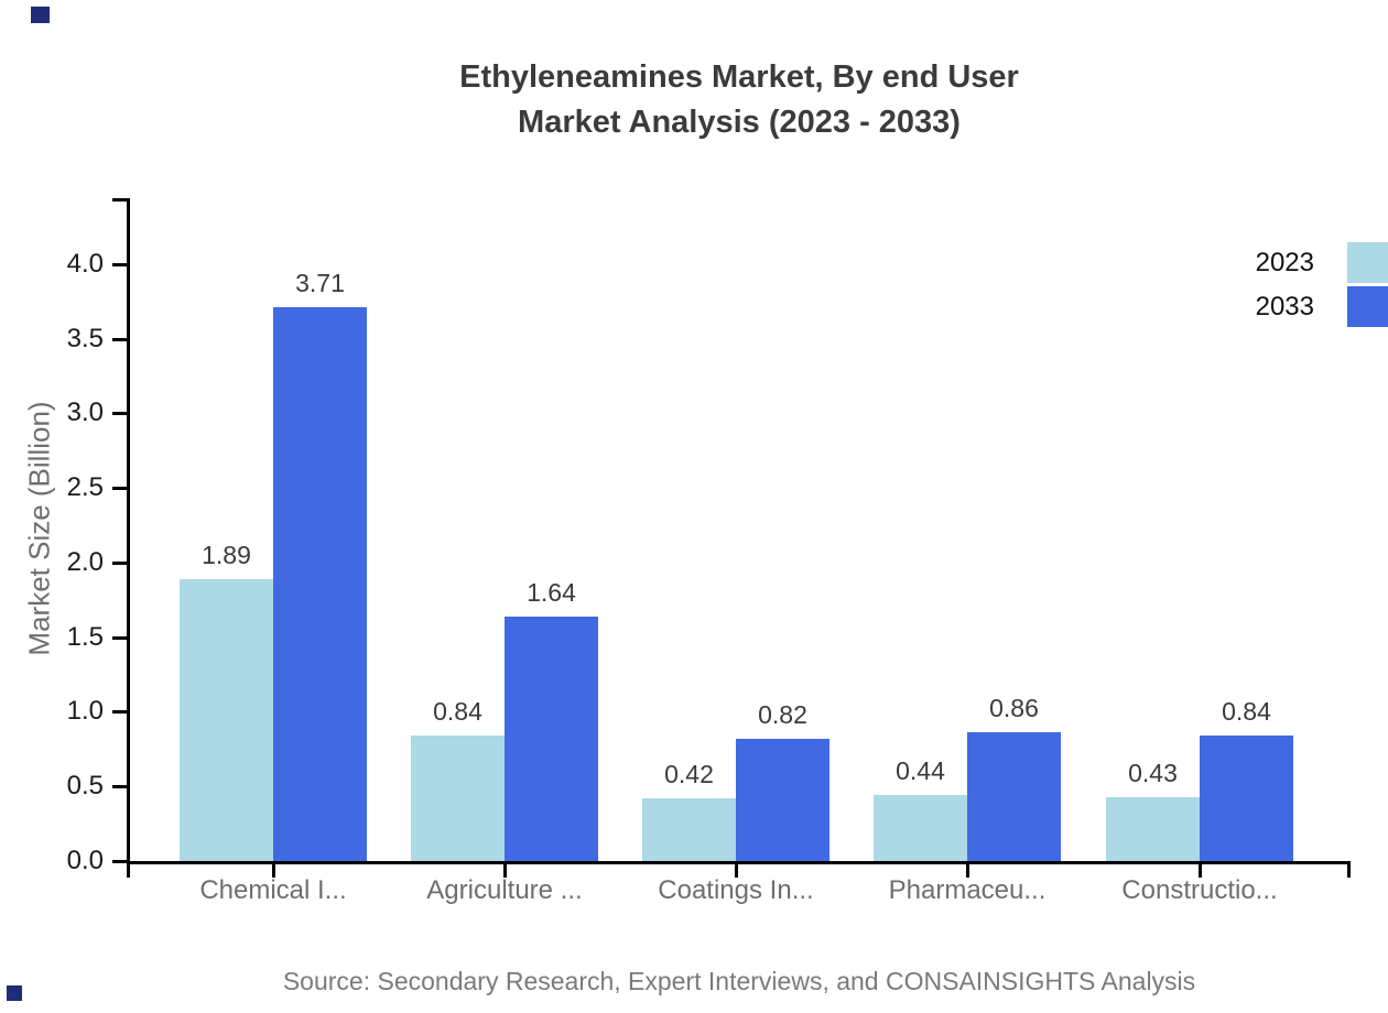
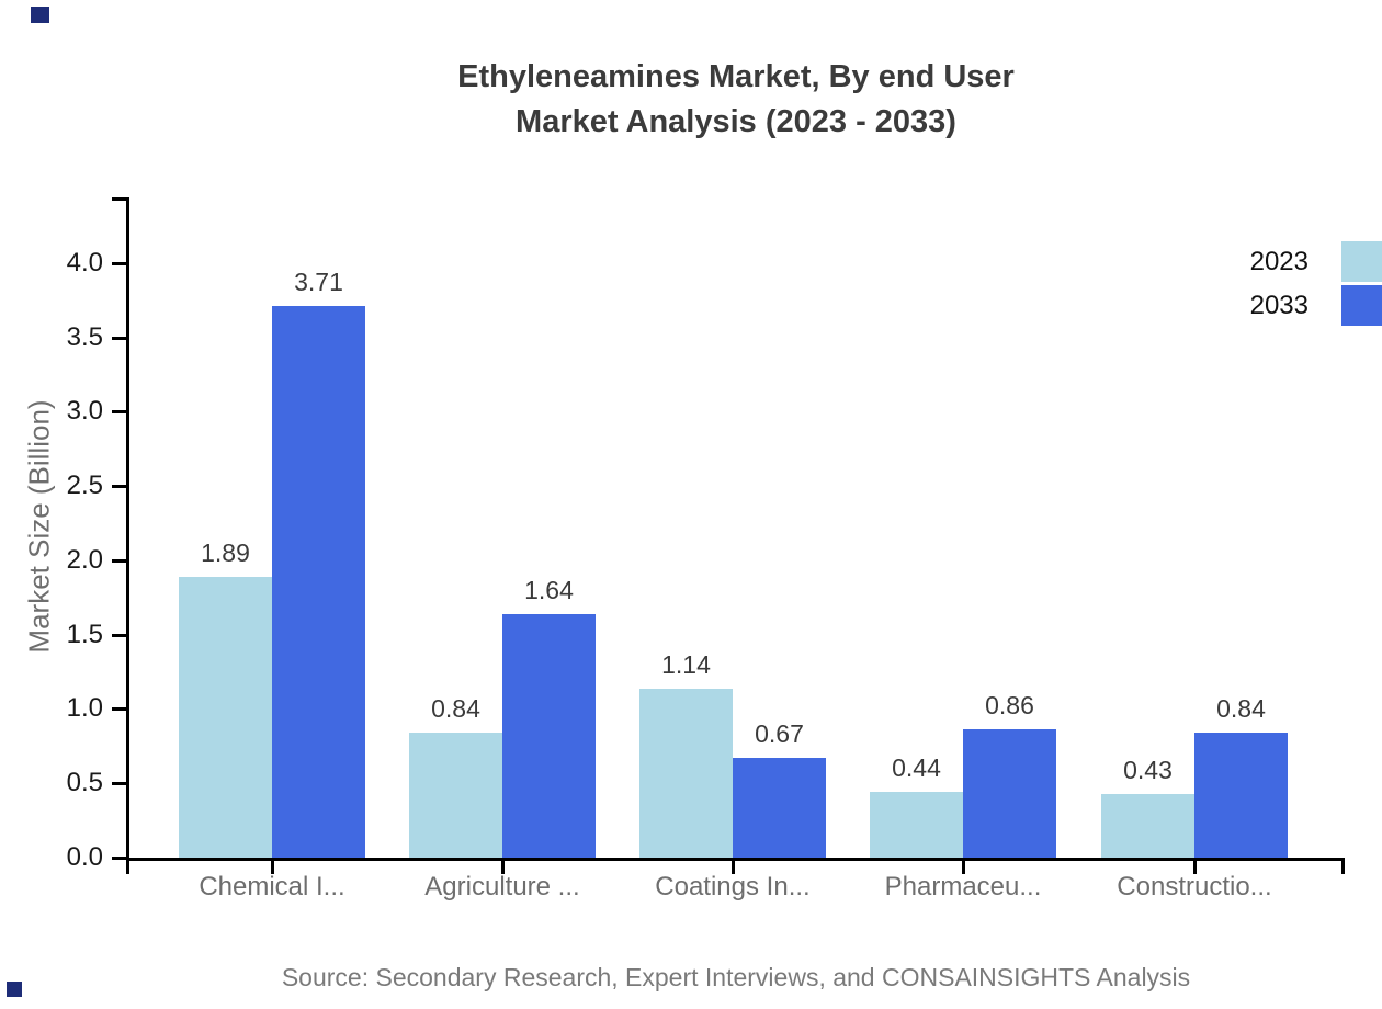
2023/Coatings In...: 0.42 -> 1.14
2033/Coatings In...: 0.82 -> 0.67
